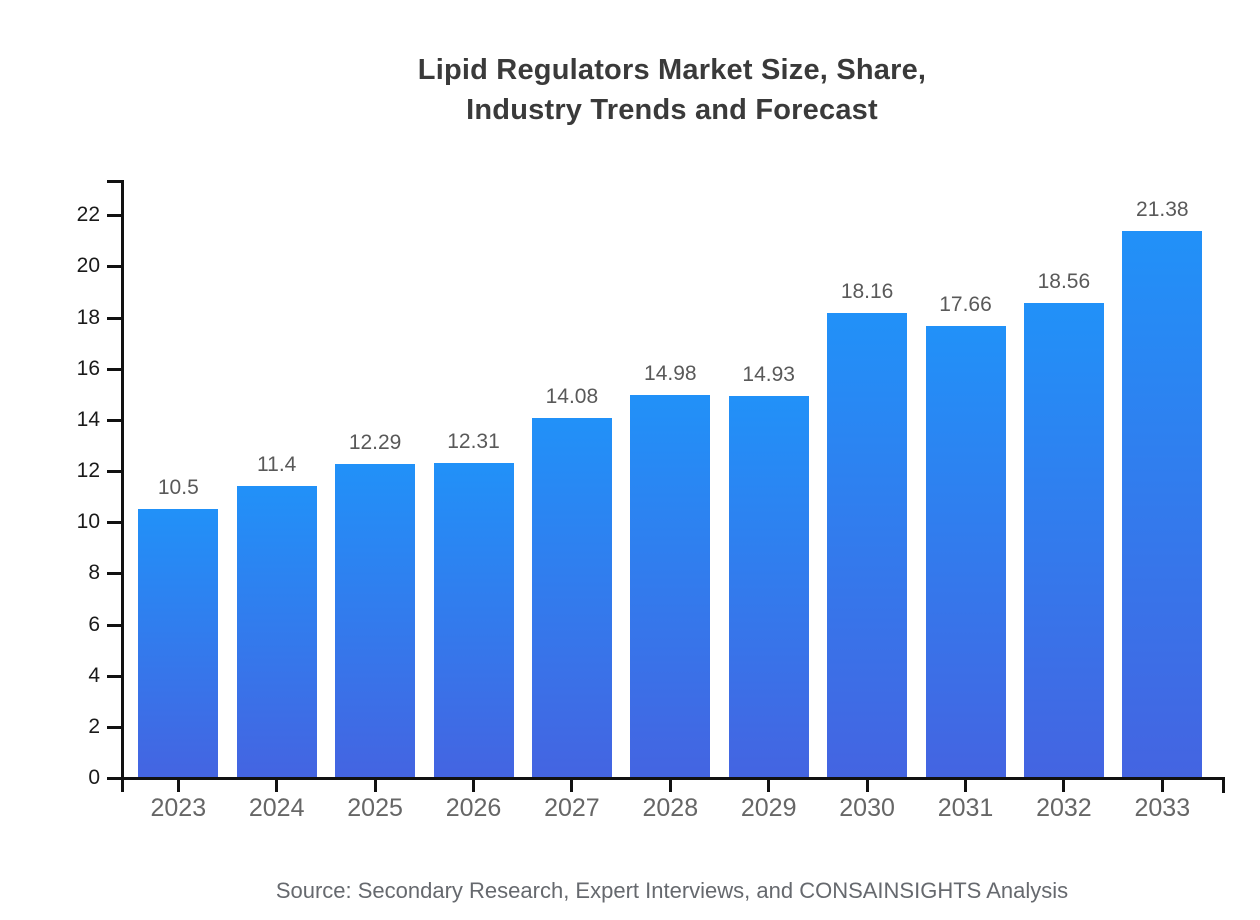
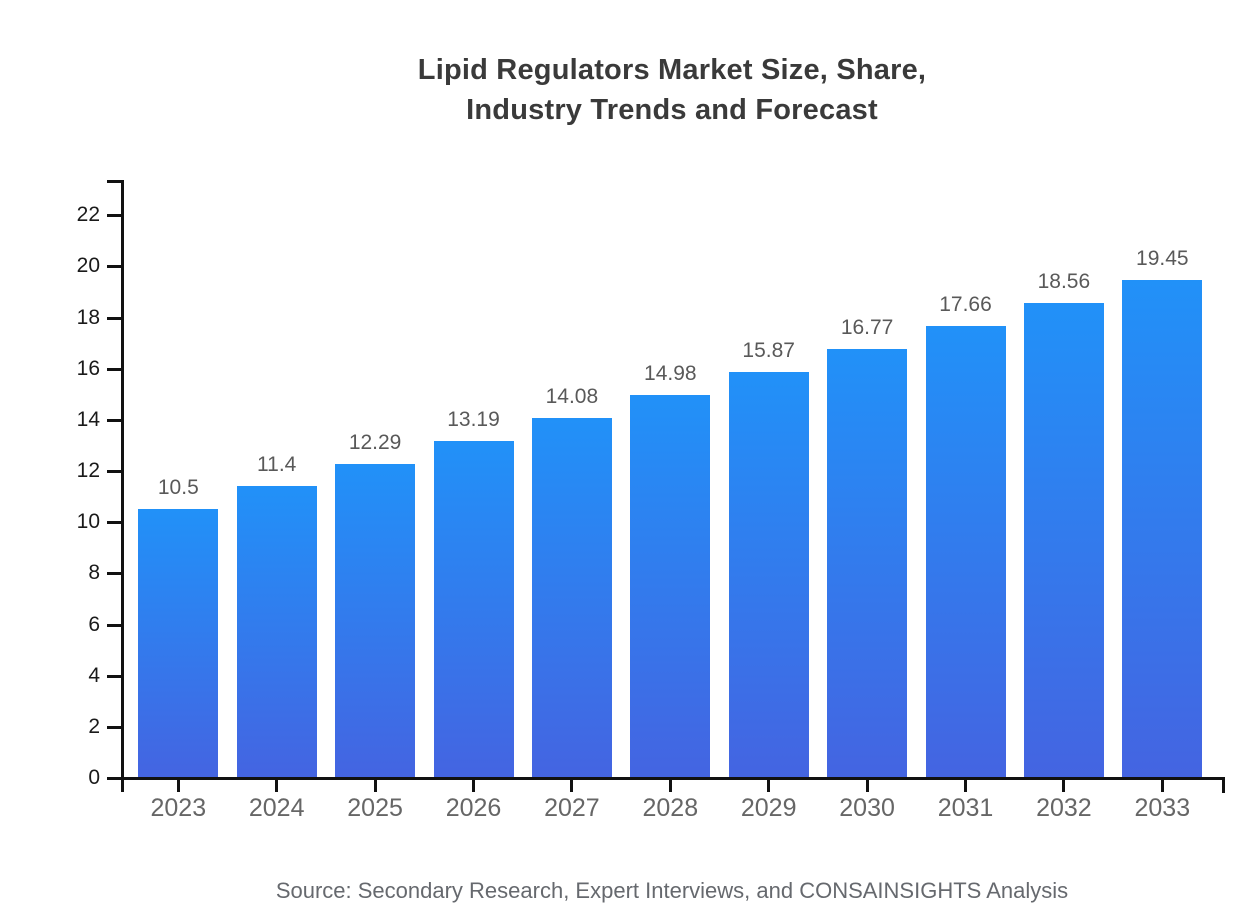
2026: 12.31 -> 13.19
2029: 14.93 -> 15.87
2030: 18.16 -> 16.77
2033: 21.38 -> 19.45
